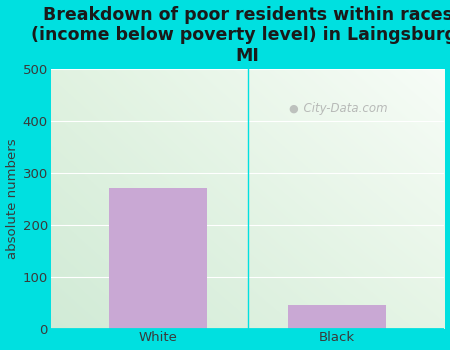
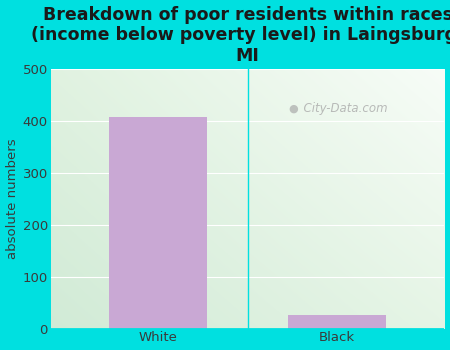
White: 272 -> 408
Black: 46 -> 27
